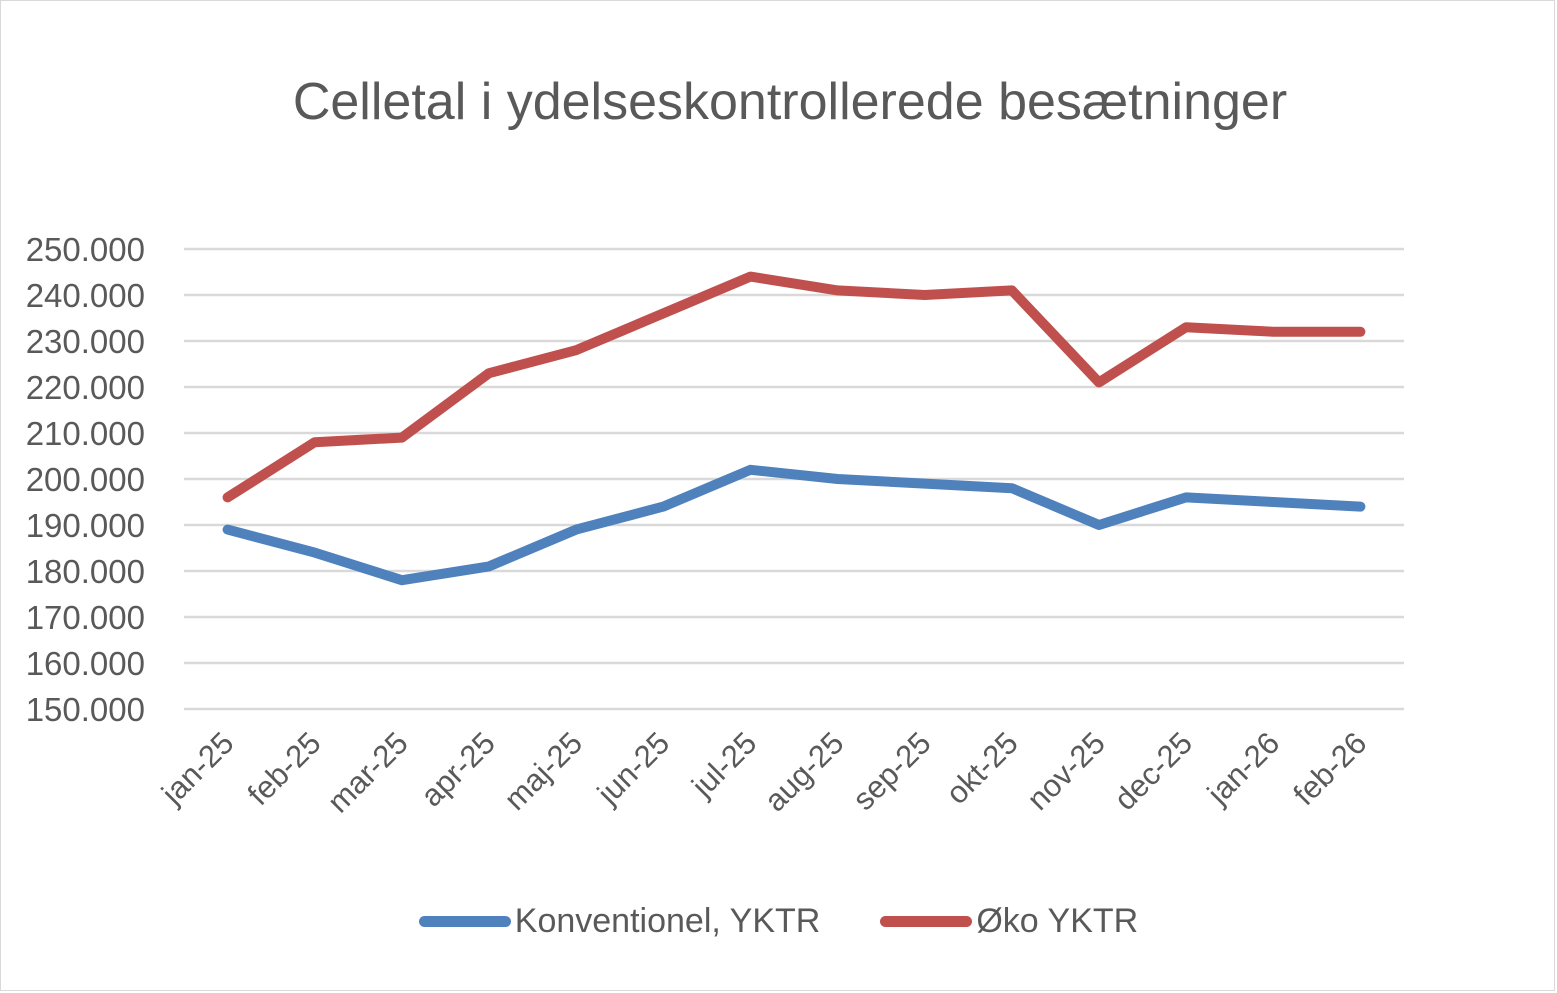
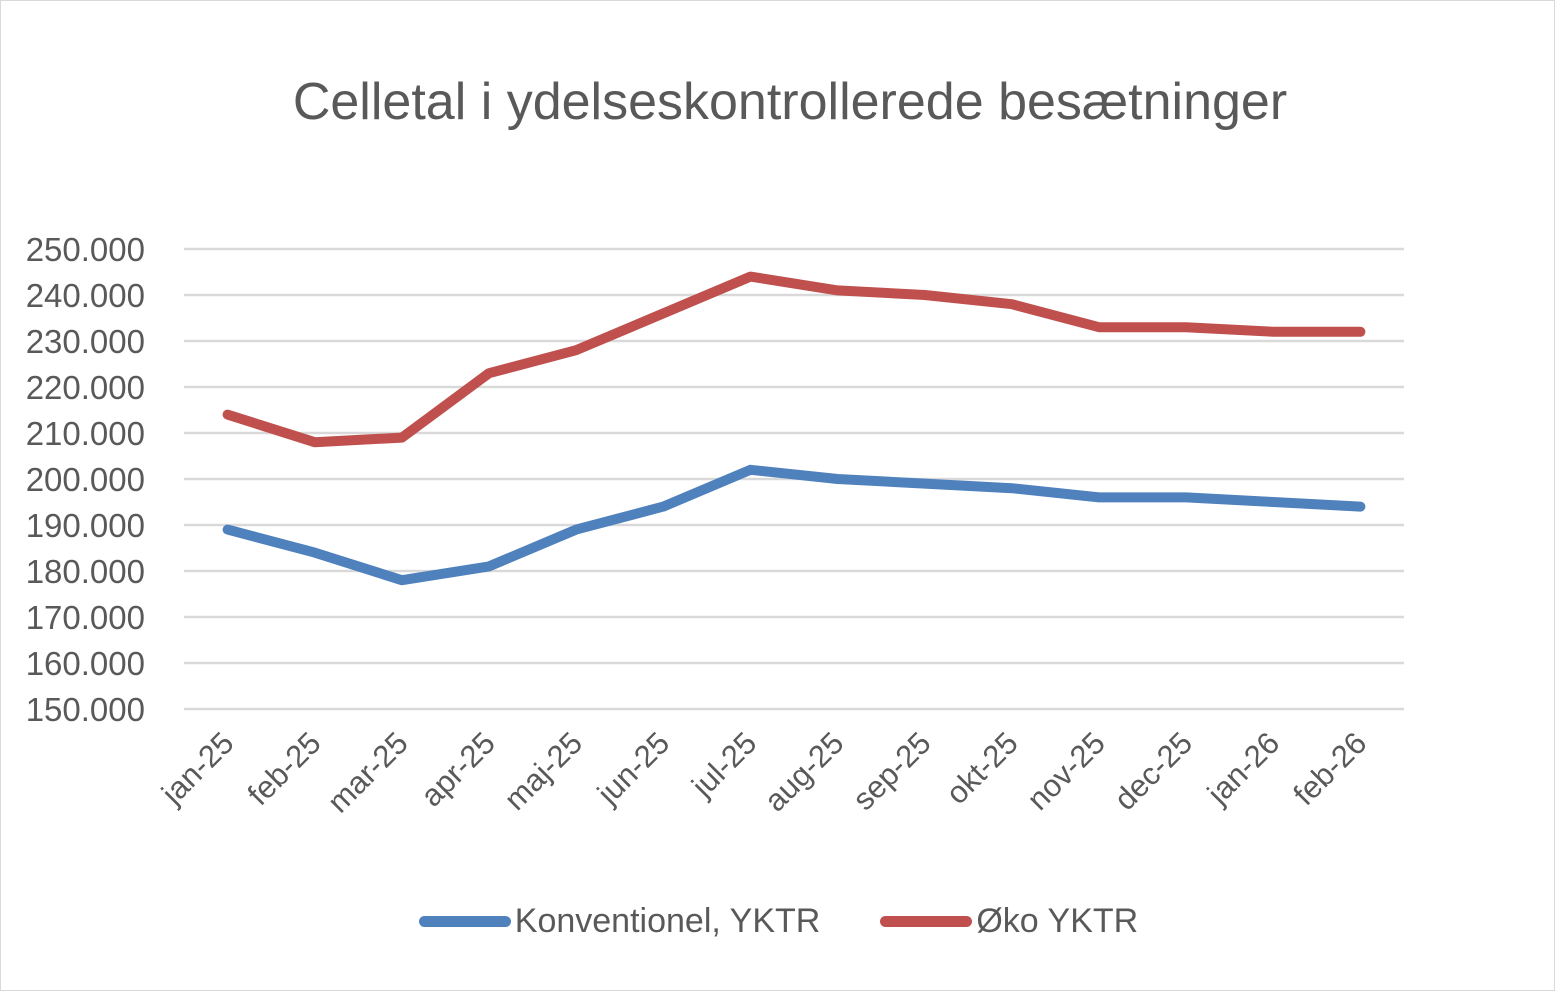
Øko YKTR/jan-25: 196000 -> 214000
Øko YKTR/okt-25: 241000 -> 238000
Konventionel, YKTR/nov-25: 190000 -> 196000
Øko YKTR/nov-25: 221000 -> 233000
